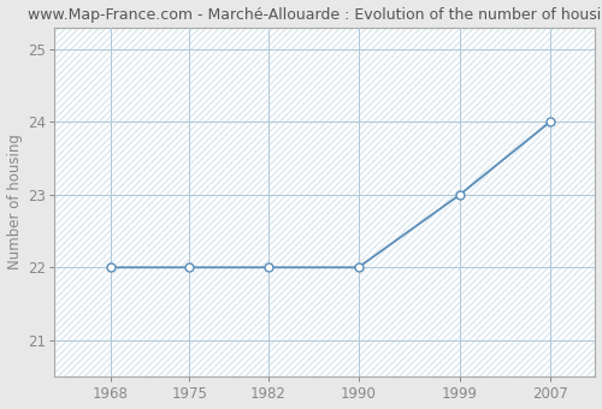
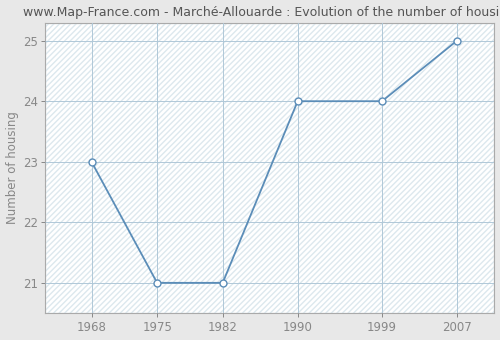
1968: 22 -> 23
1975: 22 -> 21
1982: 22 -> 21
1990: 22 -> 24
1999: 23 -> 24
2007: 24 -> 25
